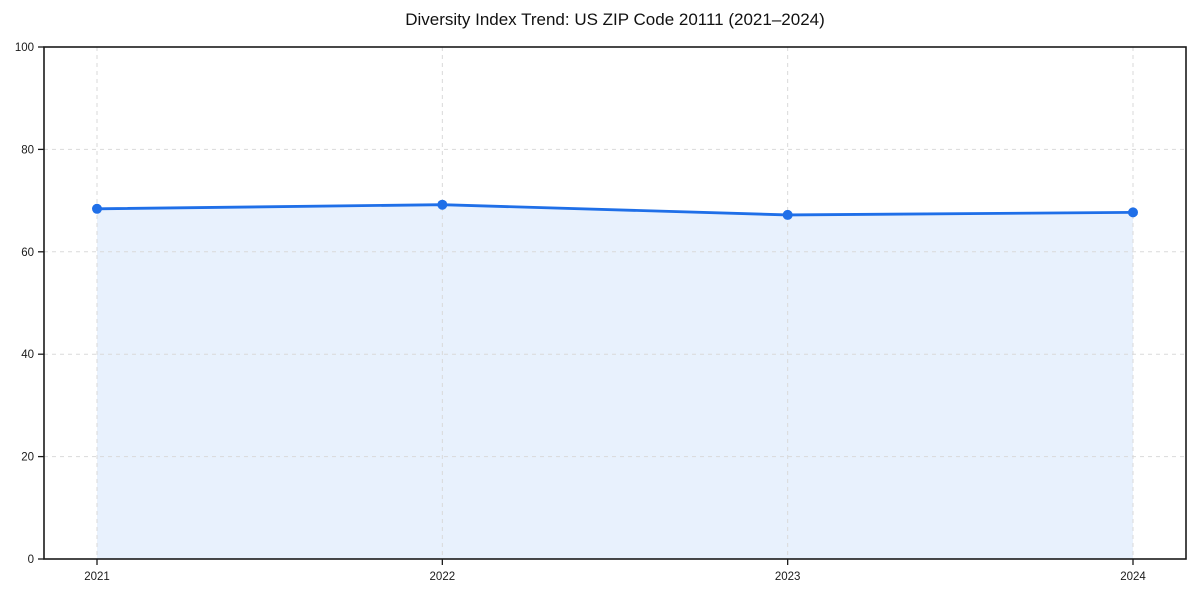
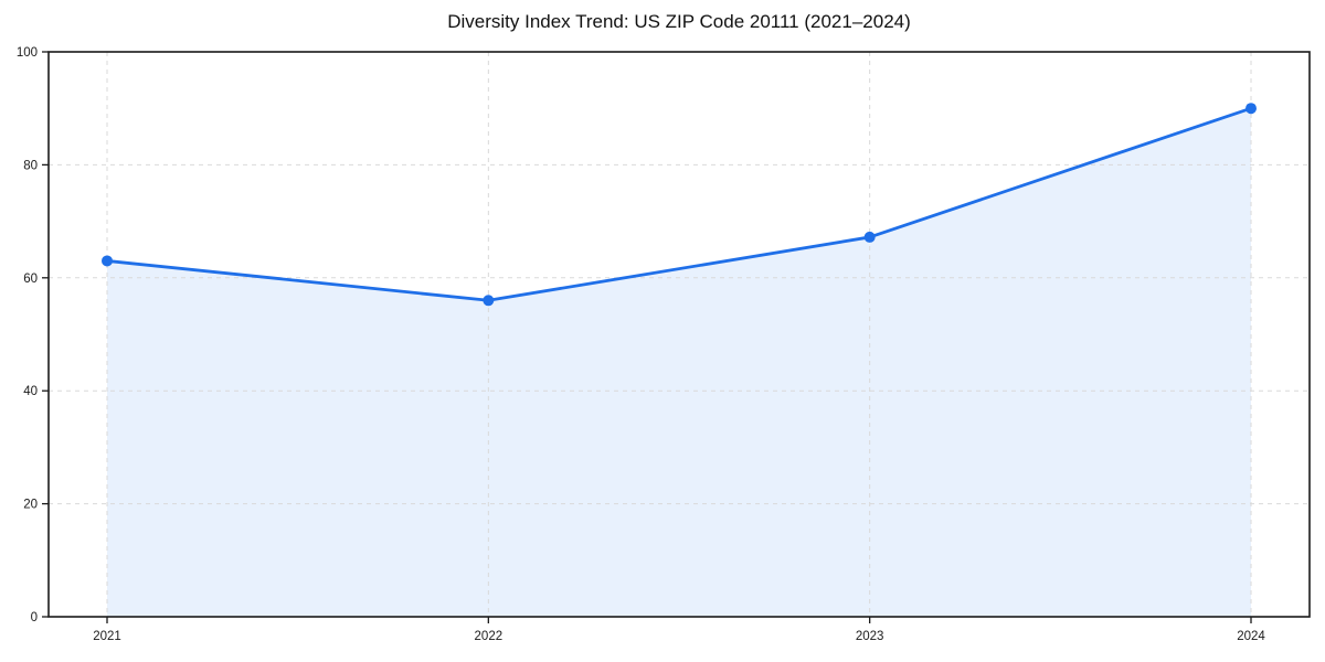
2021: 68 -> 63
2022: 69 -> 56
2024: 68 -> 90
